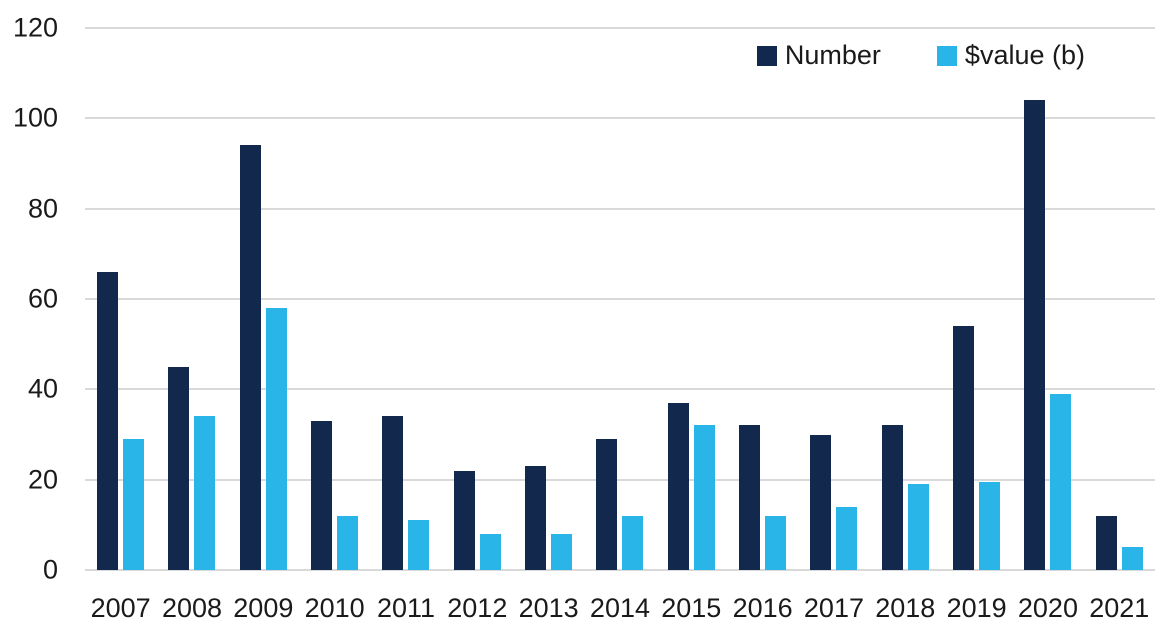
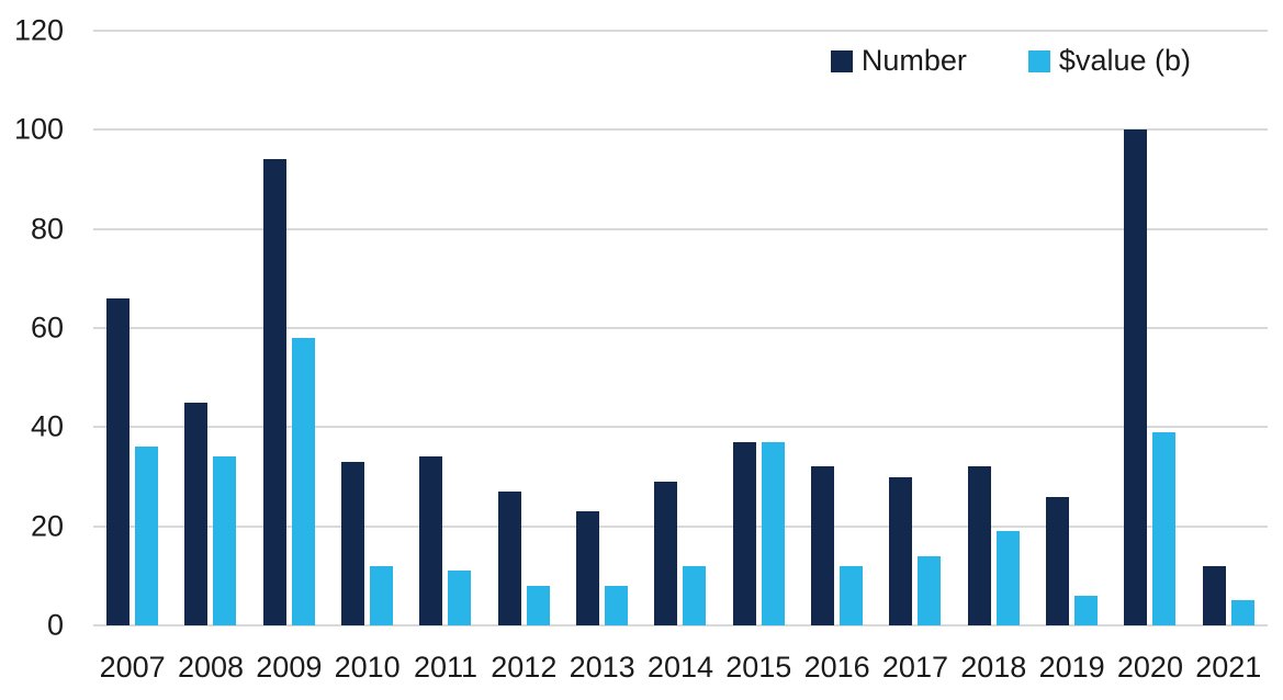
$value (b)/2007: 29 -> 36
Number/2012: 22 -> 27
$value (b)/2015: 32 -> 37
Number/2019: 54 -> 26
$value (b)/2019: 20 -> 6
Number/2020: 104 -> 100
